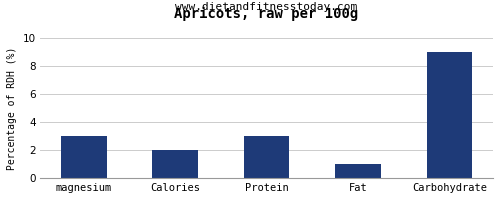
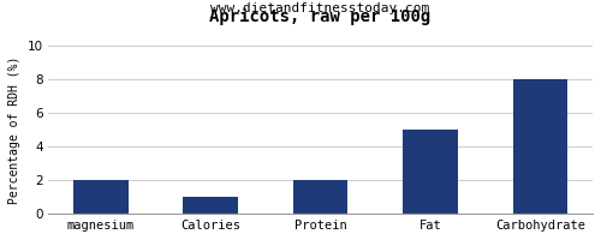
magnesium: 3 -> 2
Calories: 2 -> 1
Protein: 3 -> 2
Fat: 1 -> 5
Carbohydrate: 9 -> 8
